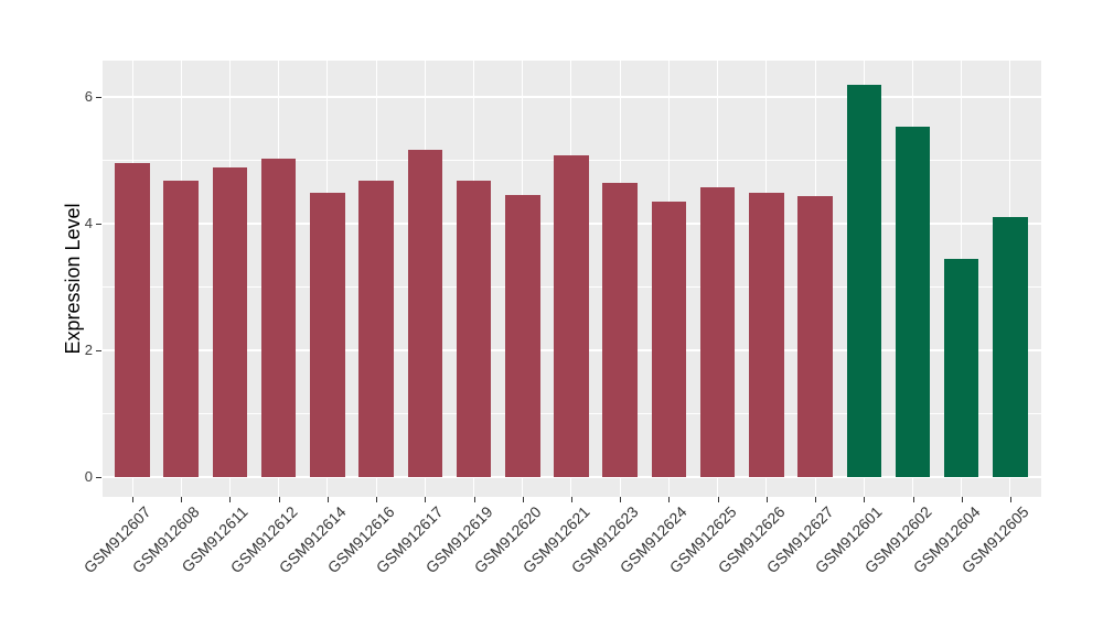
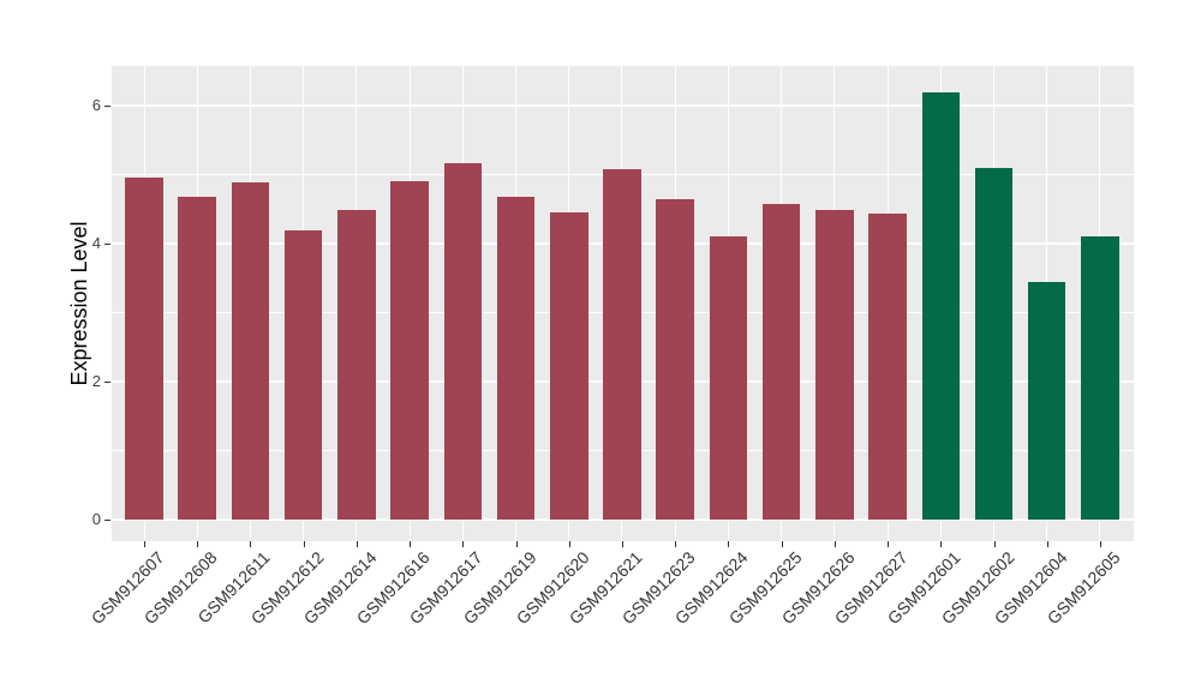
GSM912612: 5.0 -> 4.2
GSM912616: 4.7 -> 4.9
GSM912624: 4.3 -> 4.1
GSM912602: 5.5 -> 5.1
